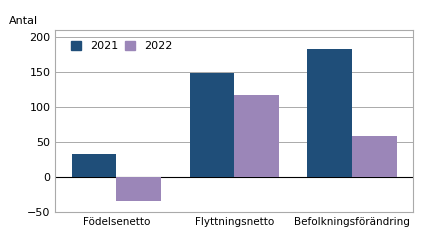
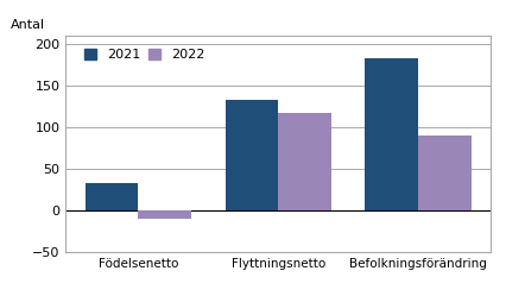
2022/Födelsenetto: -35 -> -10
2021/Flyttningsnetto: 148 -> 132
2022/Befolkningsförändring: 58 -> 90
